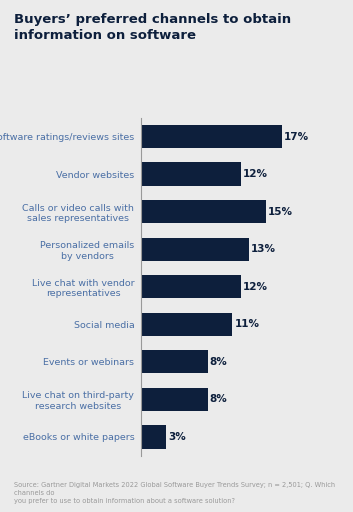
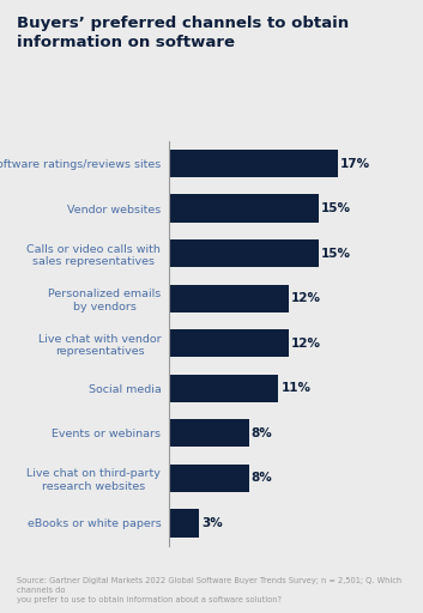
Vendor websites: 12% -> 15%
Personalized emails by vendors: 13% -> 12%
